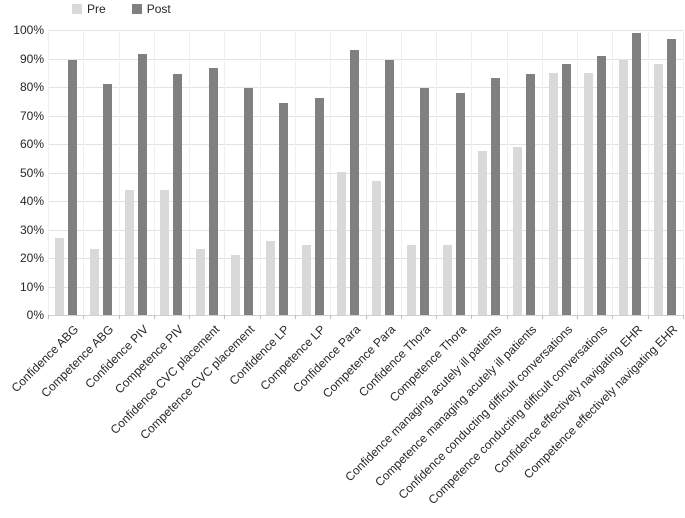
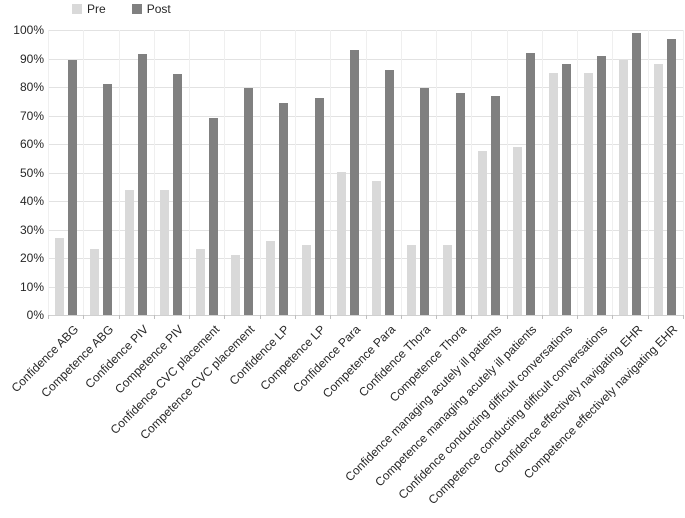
Post/Confidence CVC placement: 86% -> 69%
Post/Competence Para: 90% -> 86%
Post/Confidence managing acutely ill patients: 83% -> 77%
Post/Competence managing acutely ill patients: 84% -> 92%
